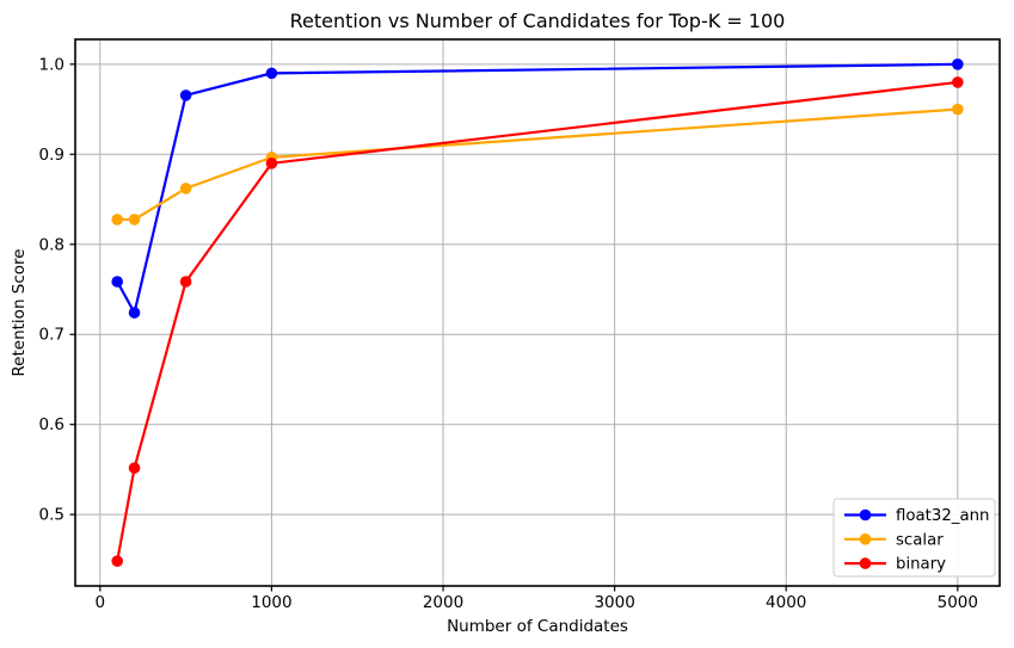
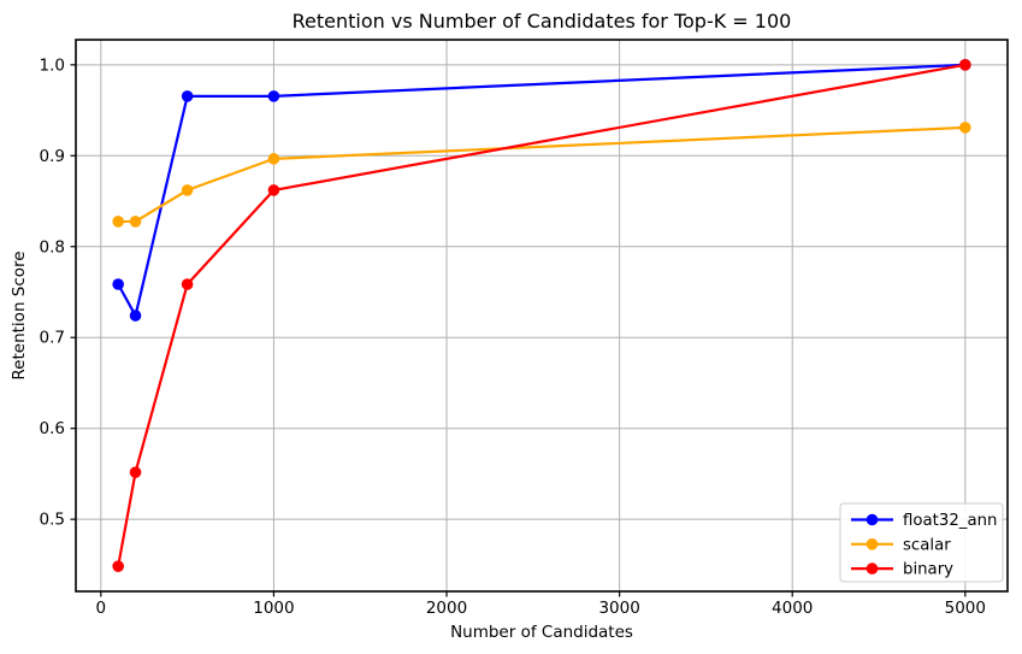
float32_ann/1000: 0.99 -> 0.97
binary/1000: 0.89 -> 0.86
scalar/5000: 0.95 -> 0.93
binary/5000: 0.98 -> 1.00
